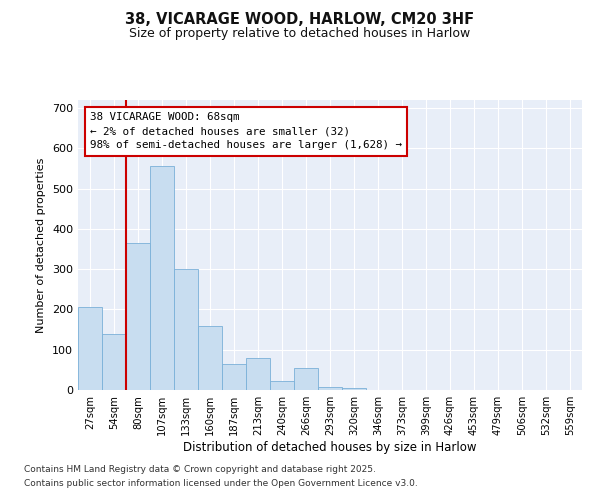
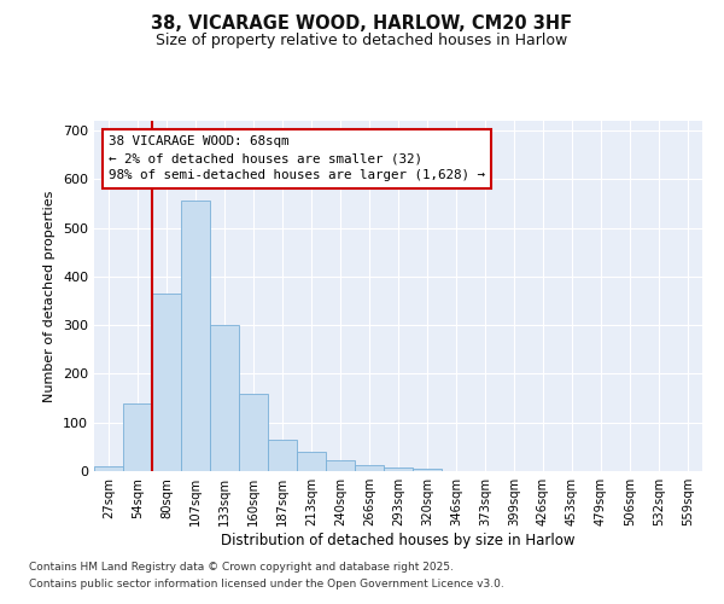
27sqm: 205 -> 10
213sqm: 80 -> 40
266sqm: 55 -> 12
